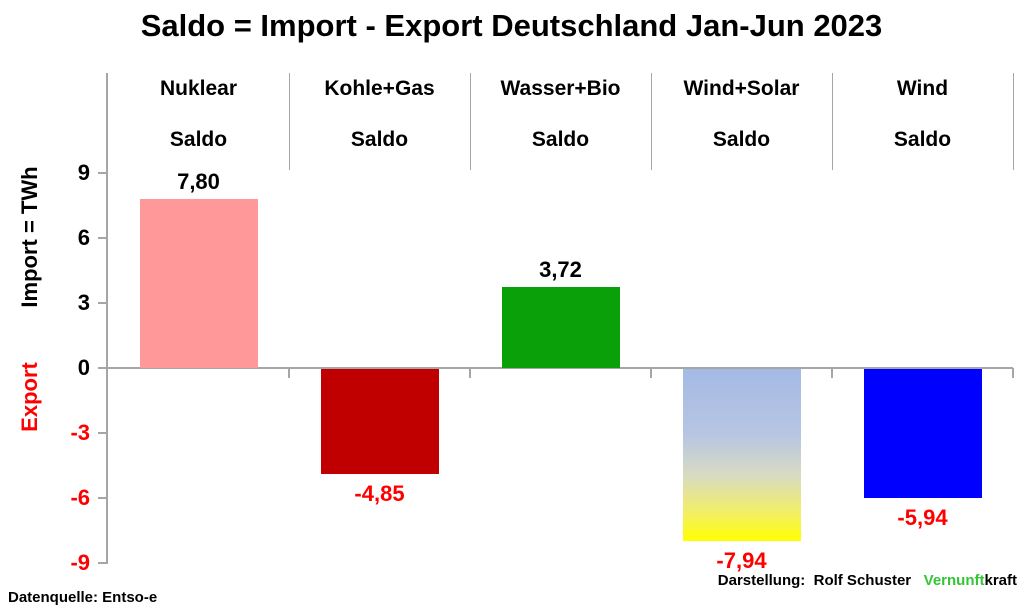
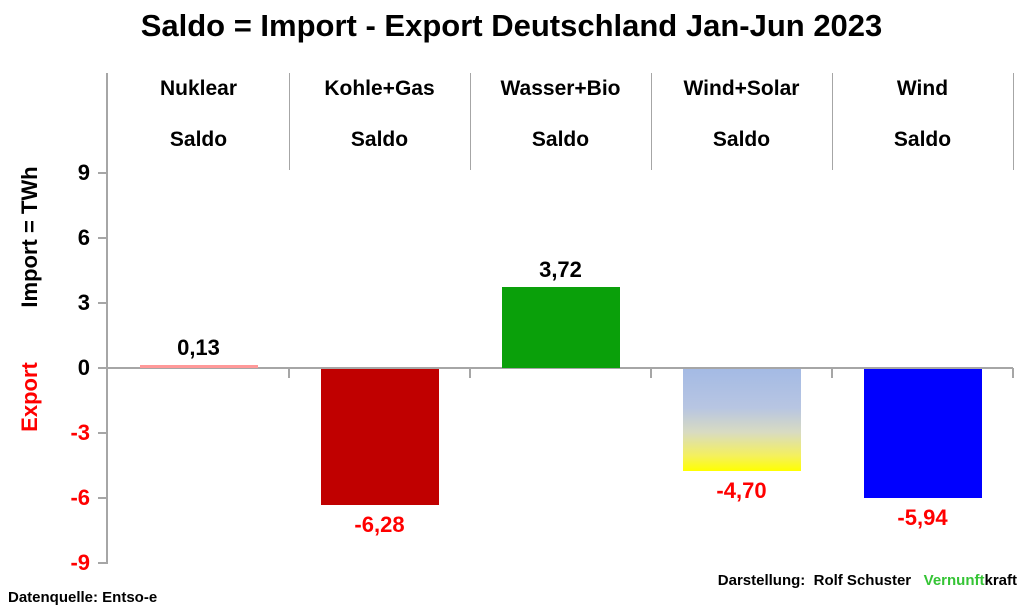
Nuklear: 7,80 -> 0,13
Kohle+Gas: -4,85 -> -6,28
Wind+Solar: -7,94 -> -4,70
